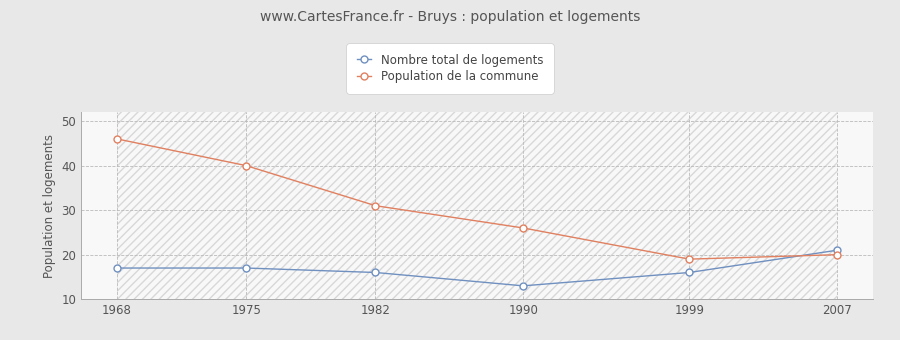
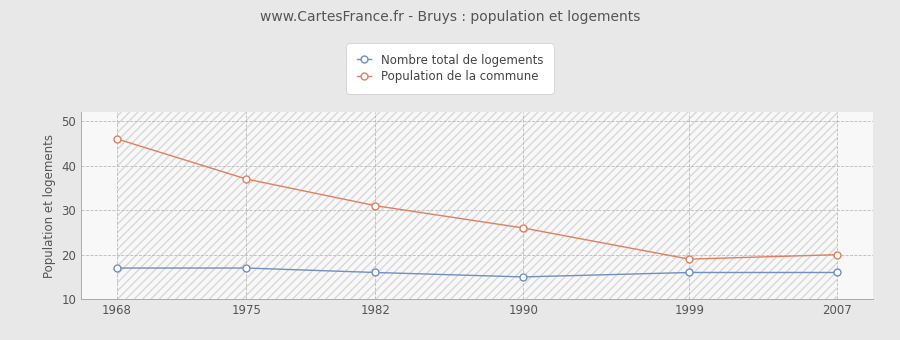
Population de la commune/1975: 40 -> 37
Nombre total de logements/1990: 13 -> 15
Nombre total de logements/2007: 21 -> 16
